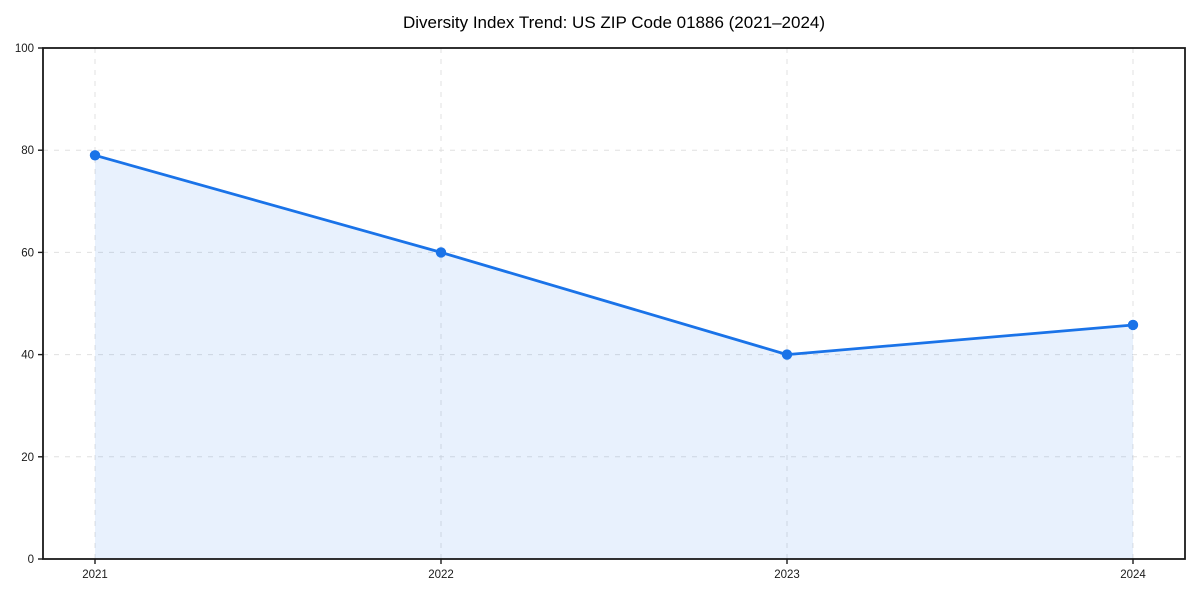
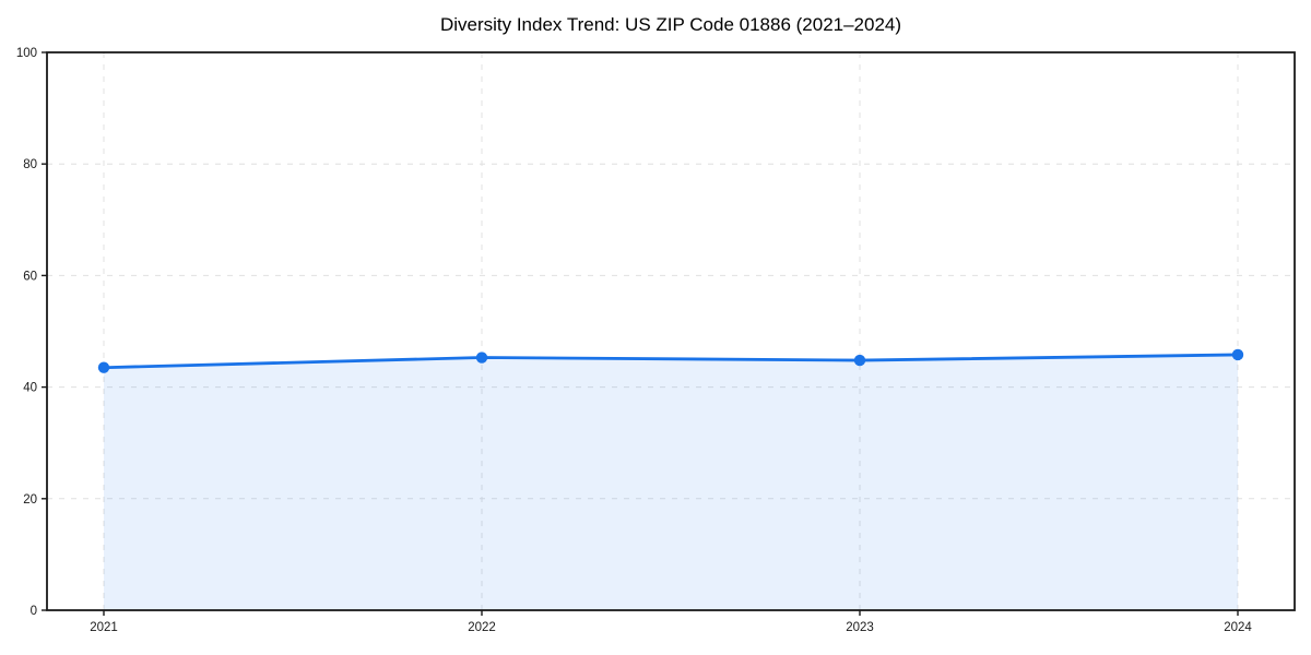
2021: 79 -> 44
2022: 60 -> 45
2023: 40 -> 45
